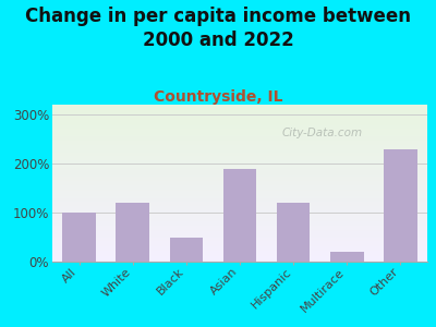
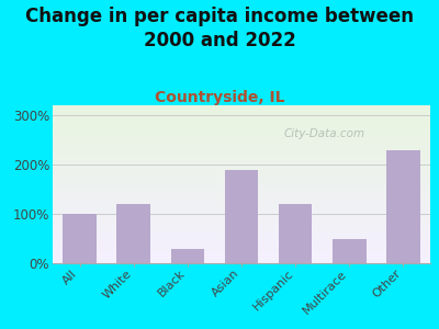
Black: 50% -> 30%
Multirace: 20% -> 50%
